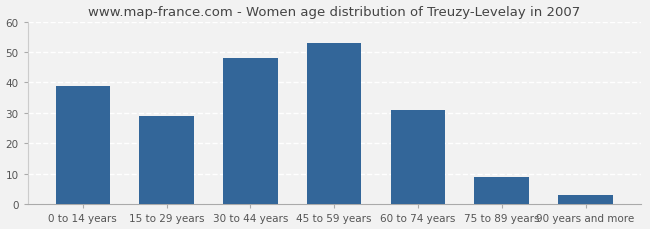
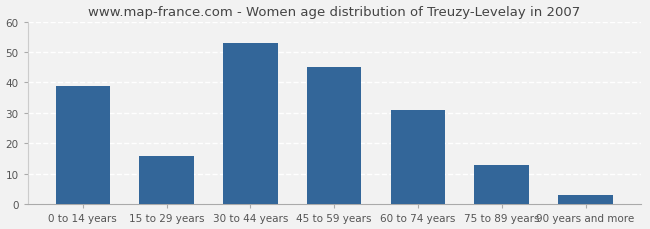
15 to 29 years: 29 -> 16
30 to 44 years: 48 -> 53
45 to 59 years: 53 -> 45
75 to 89 years: 9 -> 13
